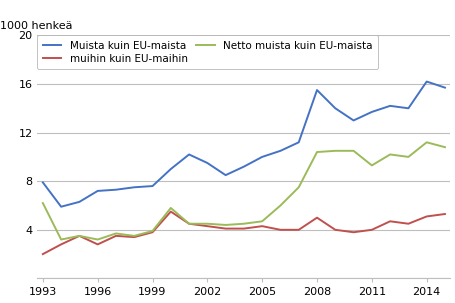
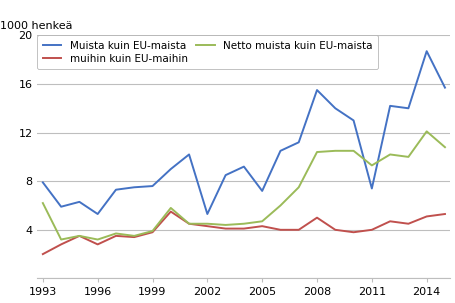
Muista kuin EU-maista/1996: 7.2 -> 5.3
Muista kuin EU-maista/2002: 9.5 -> 5.3
Muista kuin EU-maista/2005: 10.0 -> 7.2
Muista kuin EU-maista/2011: 13.7 -> 7.4
Muista kuin EU-maista/2014: 16.2 -> 18.7
Netto muista kuin EU-maista/2014: 11.2 -> 12.1
